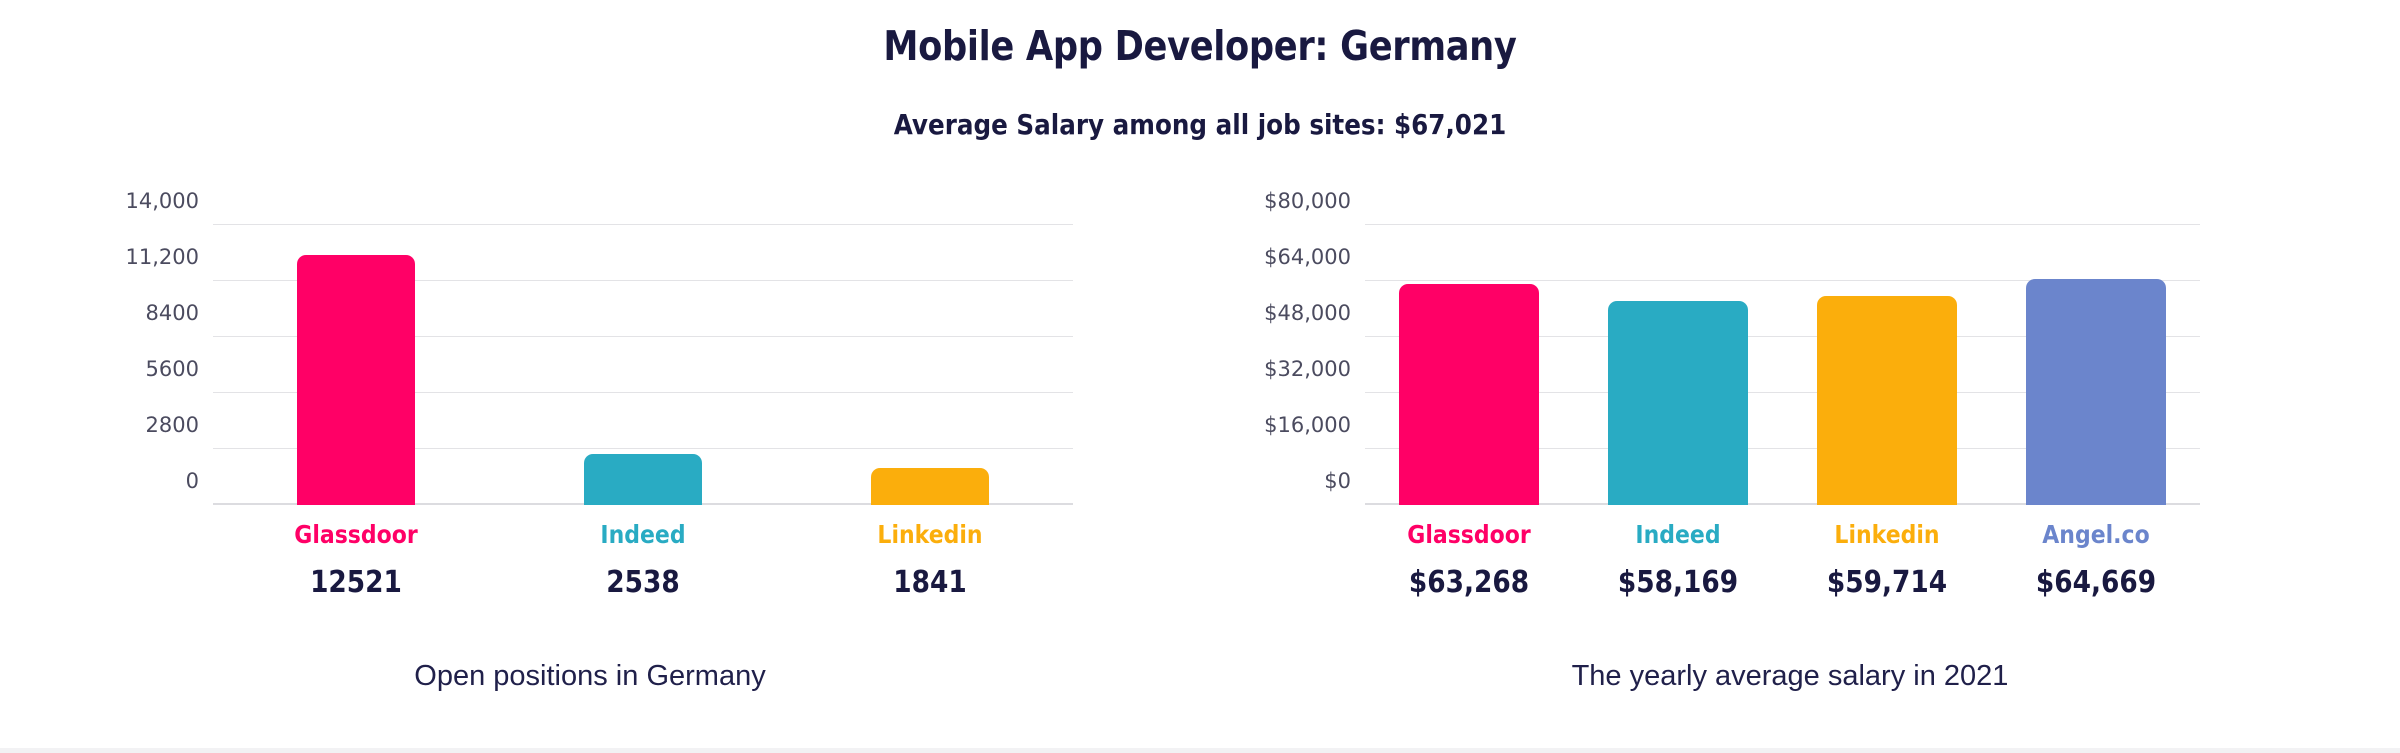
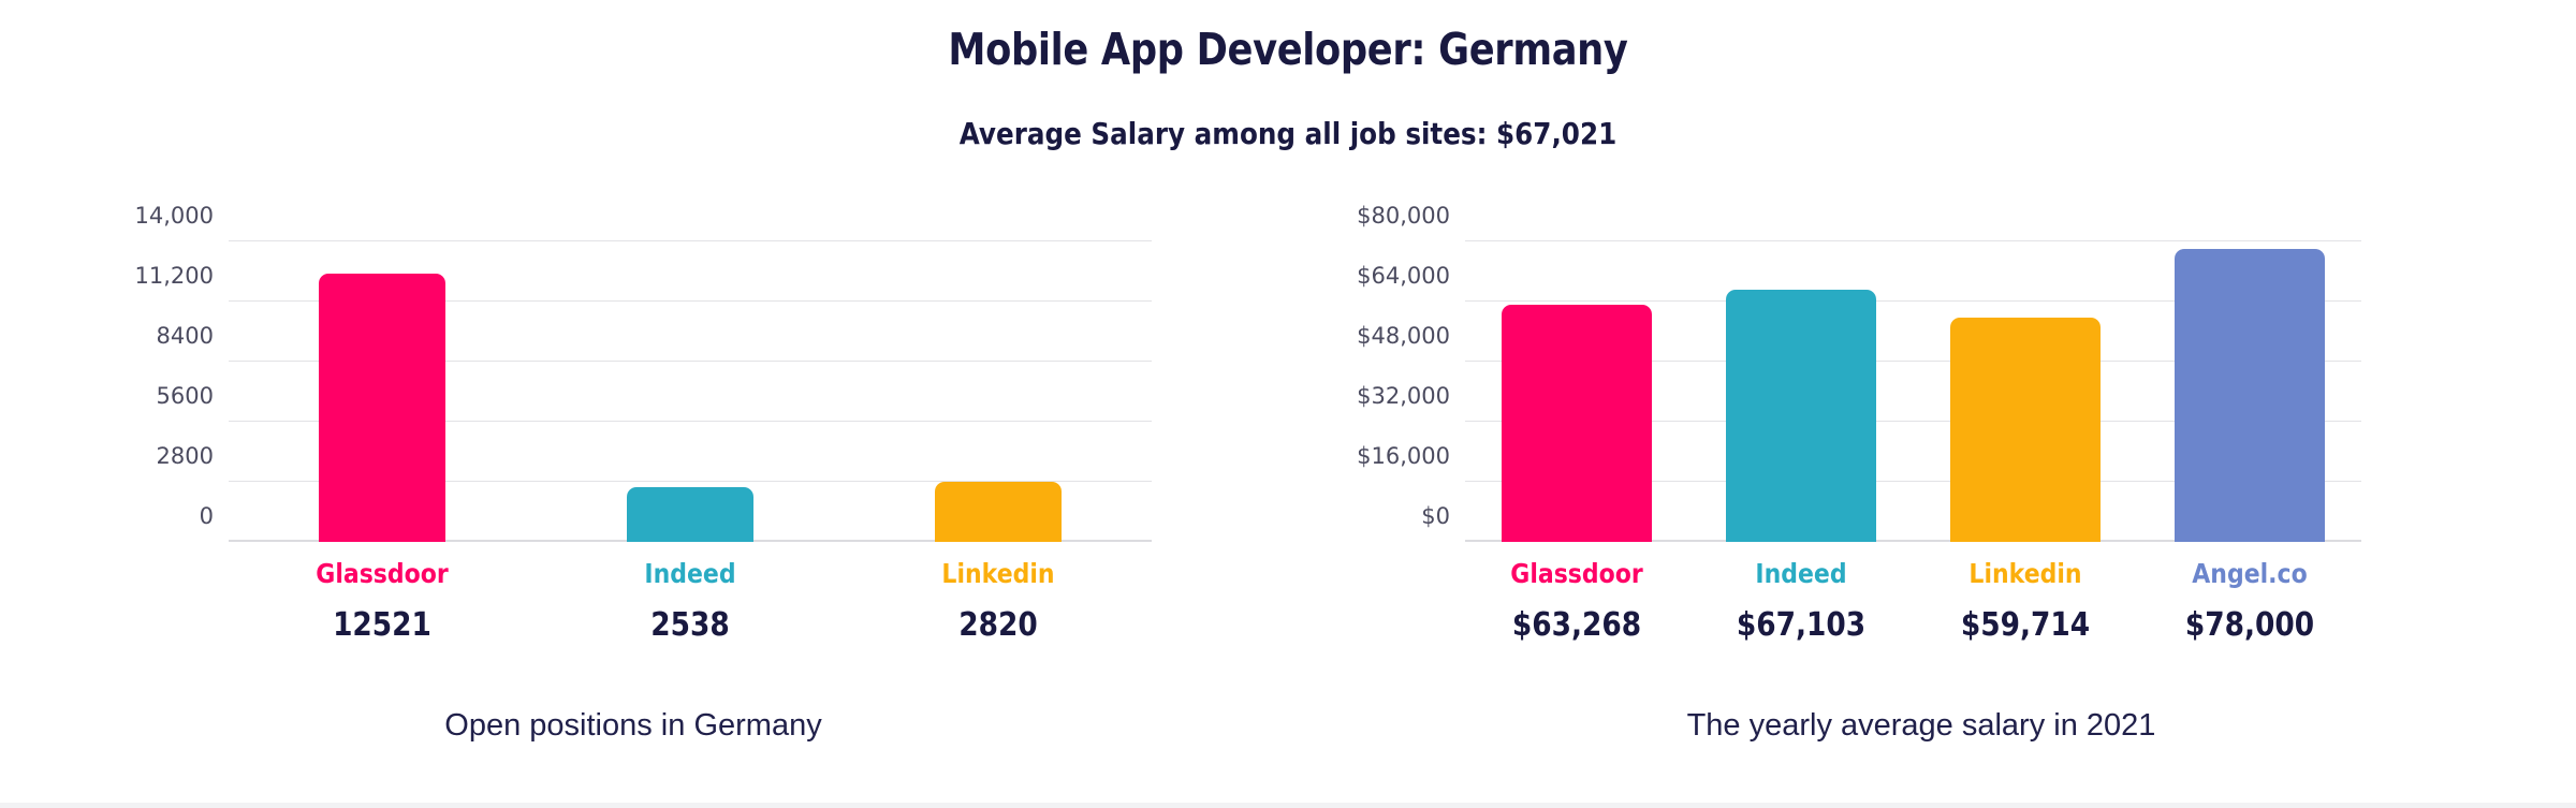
Open positions in Germany/Linkedin: 1841 -> 2820
The yearly average salary in 2021/Indeed: $58,169 -> $67,103
The yearly average salary in 2021/Angel.co: $64,669 -> $78,000
